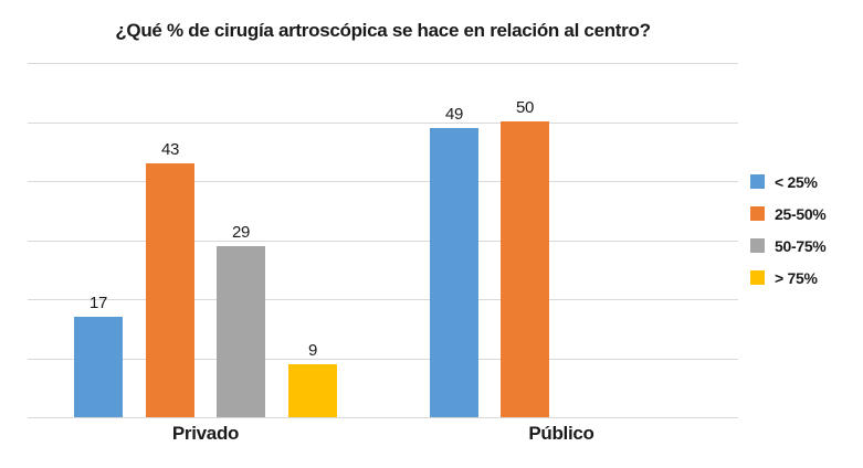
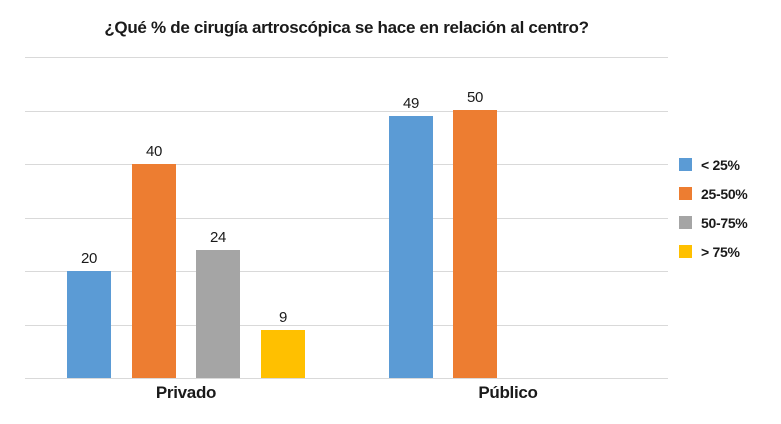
< 25%/Privado: 17 -> 20
25-50%/Privado: 43 -> 40
50-75%/Privado: 29 -> 24
